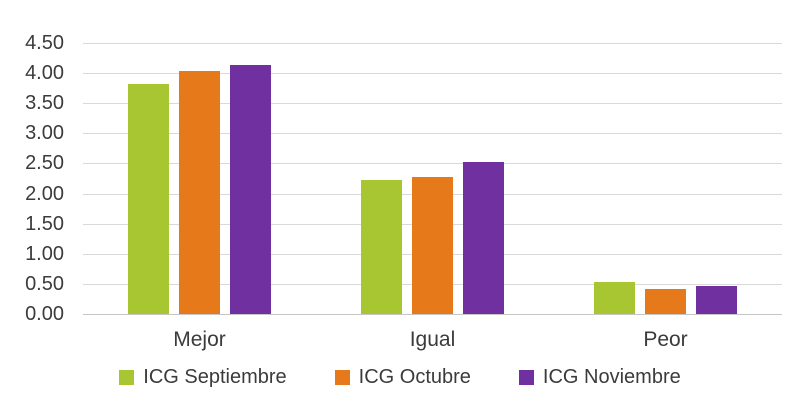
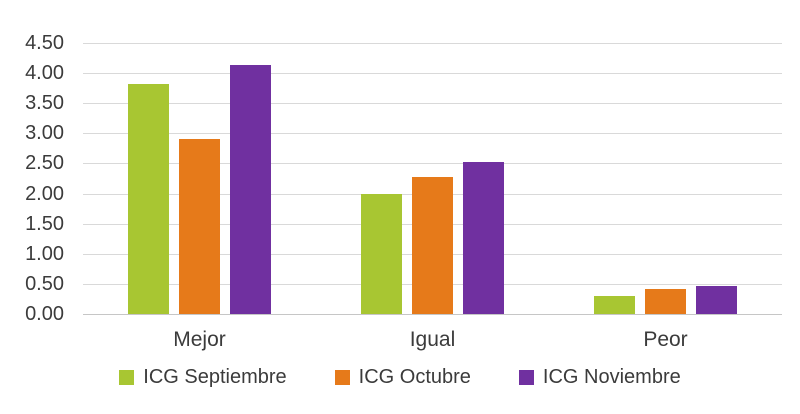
ICG Octubre/Mejor: 4.0 -> 2.9
ICG Septiembre/Igual: 2.2 -> 2.0
ICG Septiembre/Peor: 0.5 -> 0.3
